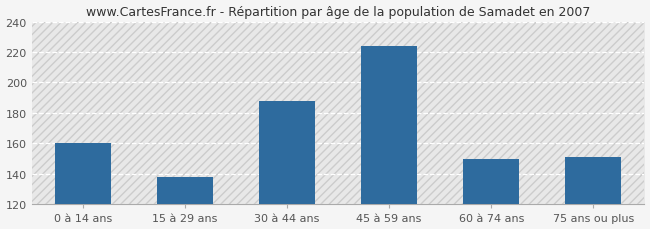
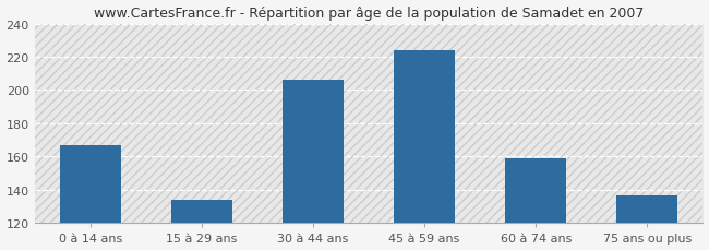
0 à 14 ans: 160 -> 167
15 à 29 ans: 138 -> 134
30 à 44 ans: 188 -> 206
60 à 74 ans: 150 -> 159
75 ans ou plus: 151 -> 137
